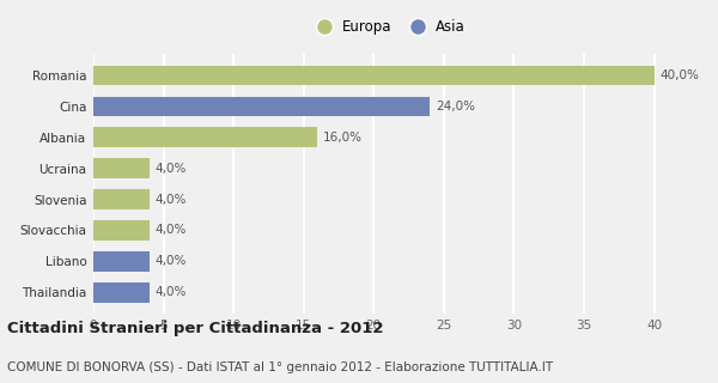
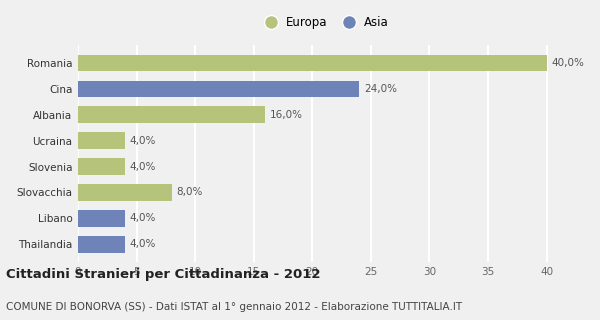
Slovacchia: 4,0% -> 8,0%
